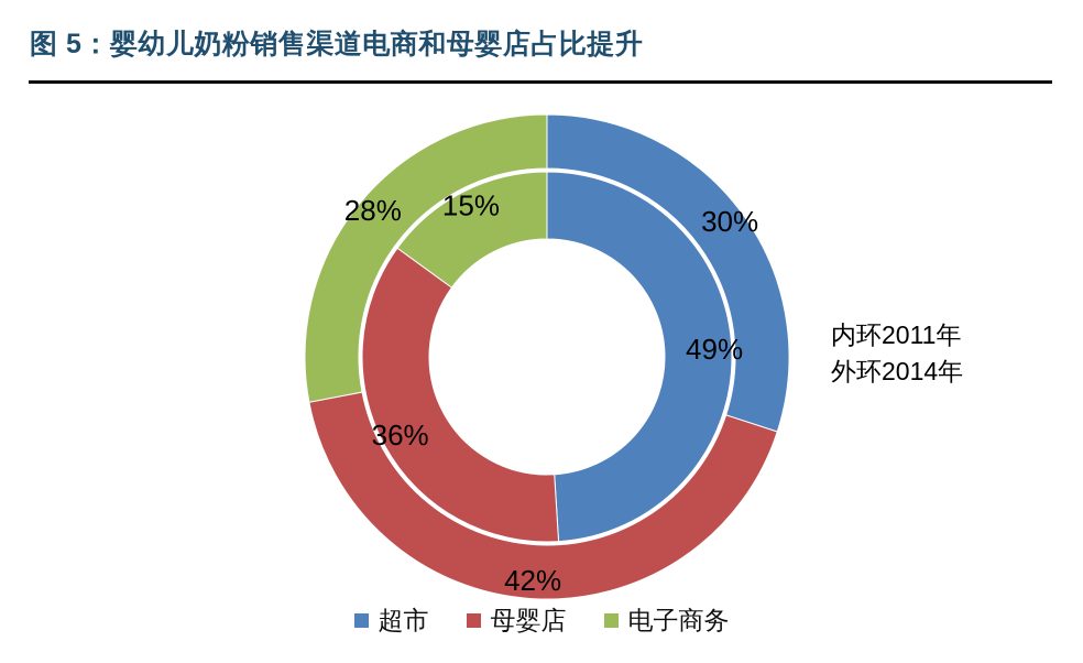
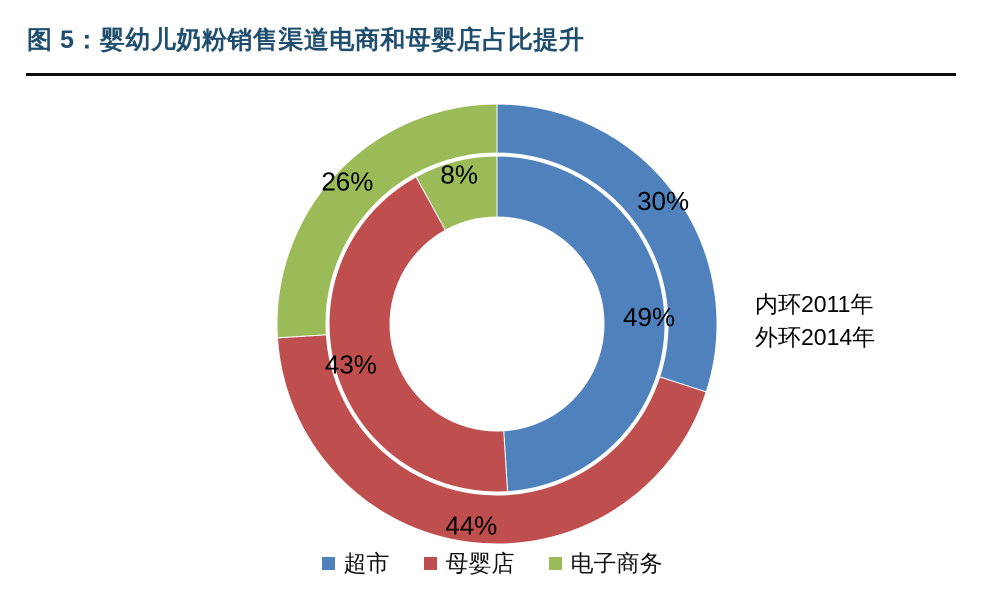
内环2011年/母婴店: 36% -> 43%
外环2014年/母婴店: 42% -> 44%
内环2011年/电子商务: 15% -> 8%
外环2014年/电子商务: 28% -> 26%
